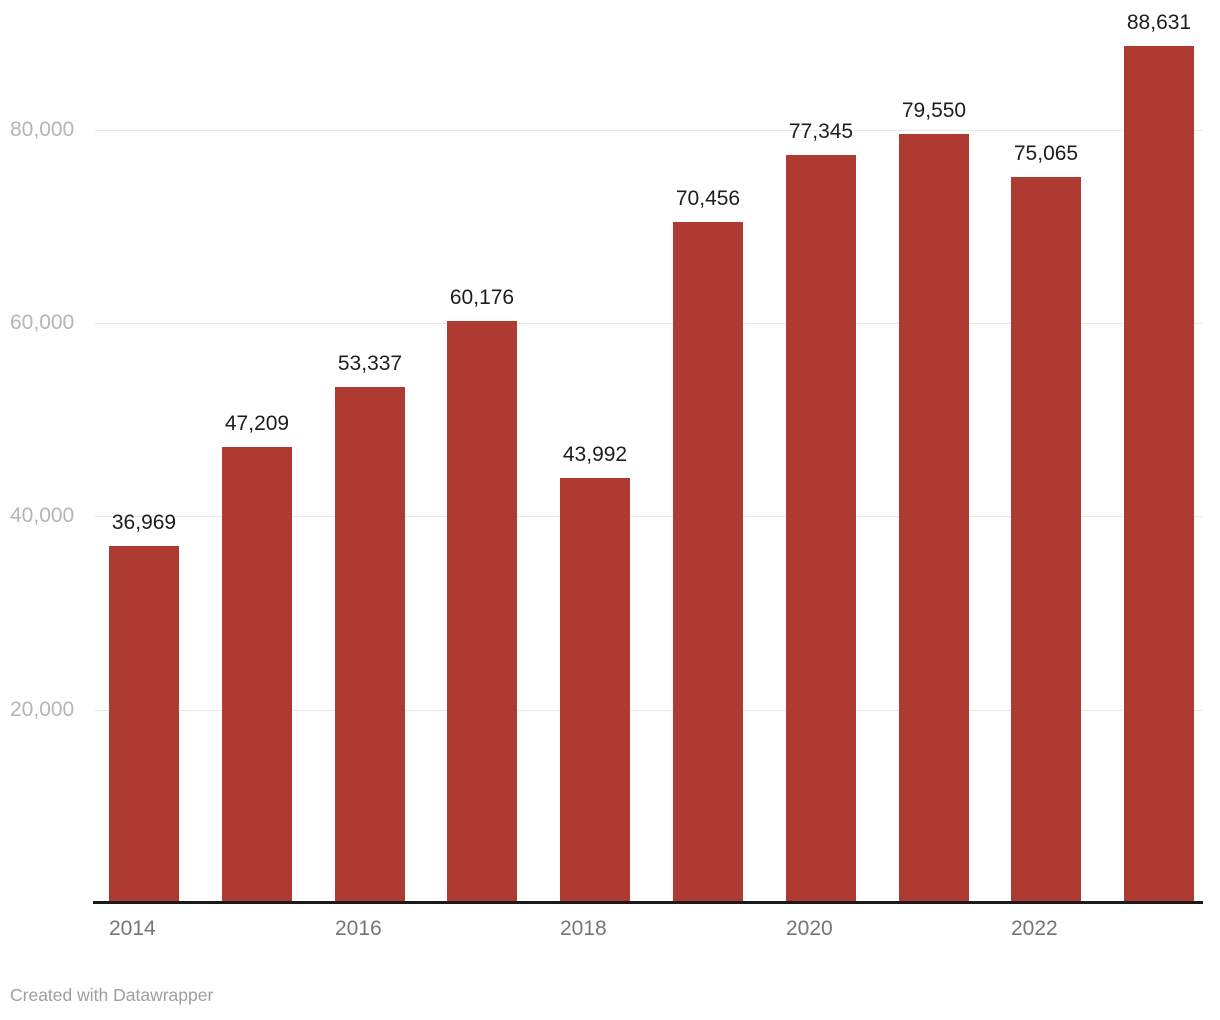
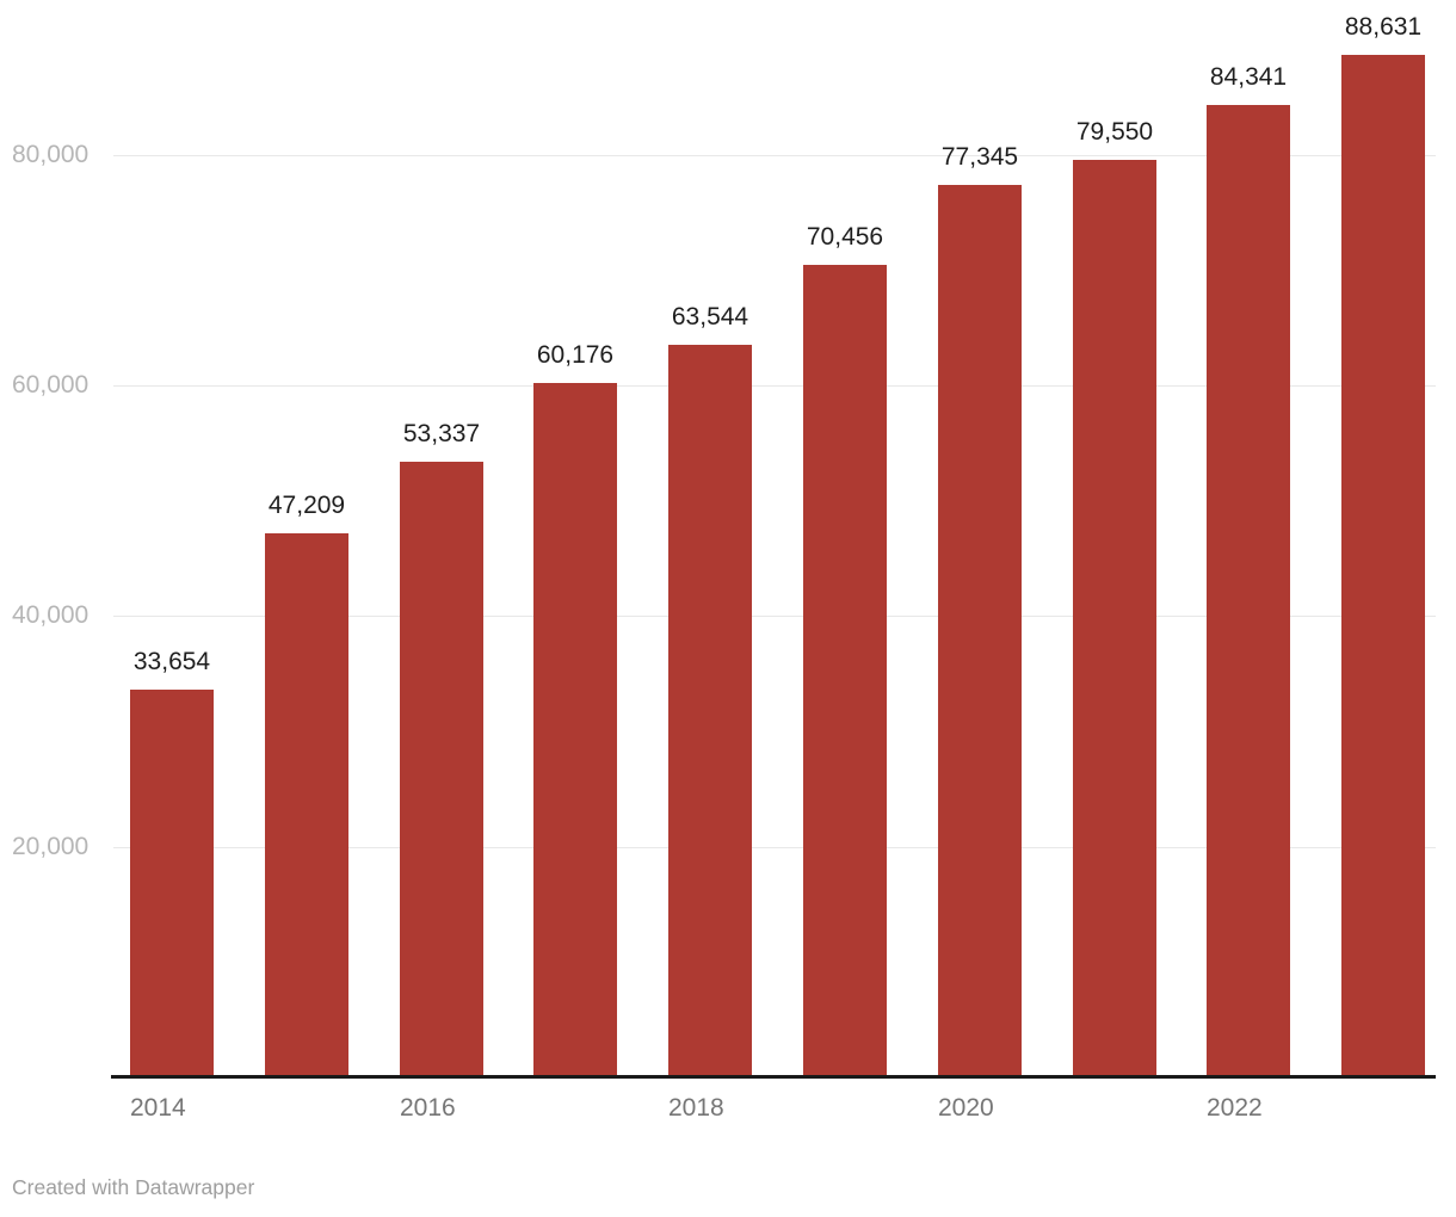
2014: 36,969 -> 33,654
2018: 43,992 -> 63,544
2022: 75,065 -> 84,341
